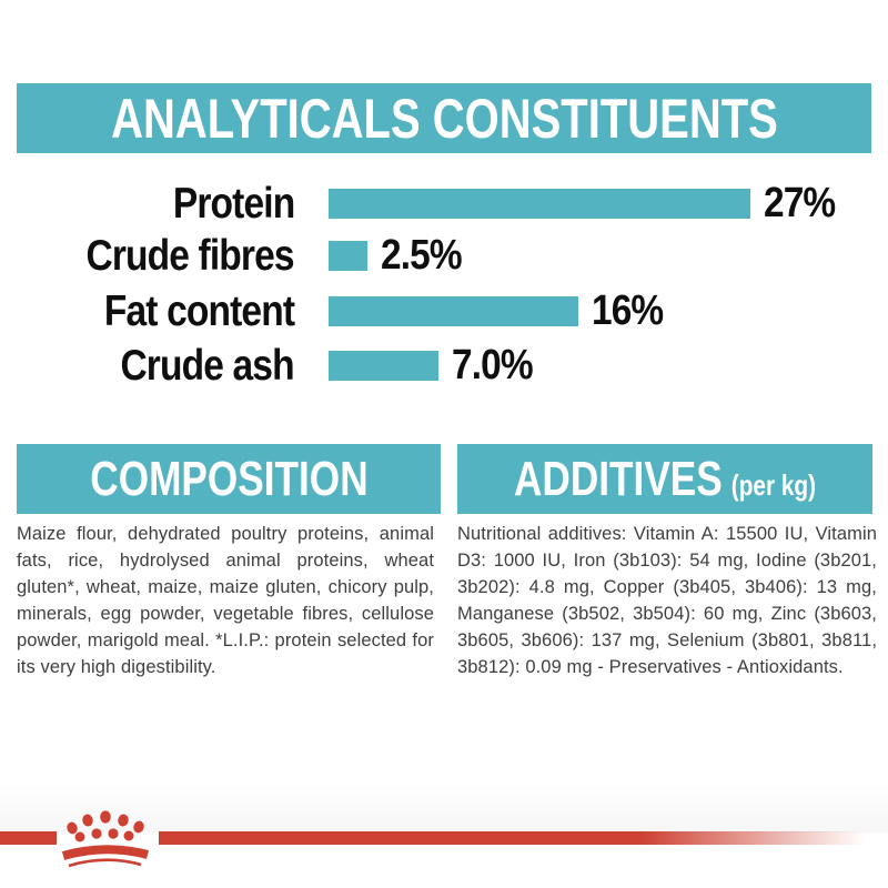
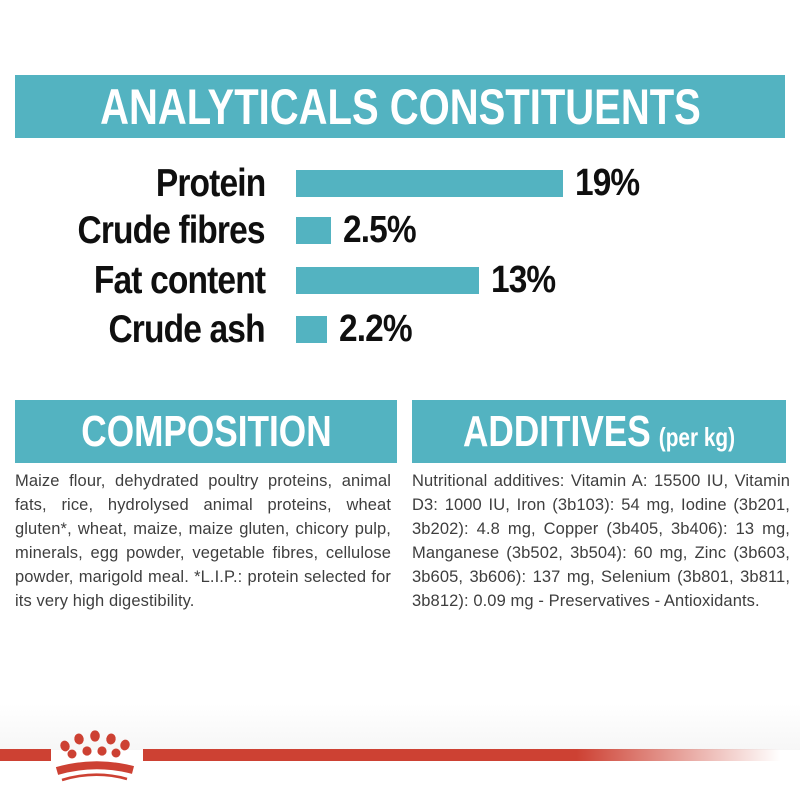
Protein: 27% -> 19%
Fat content: 16% -> 13%
Crude ash: 7.0% -> 2.2%
